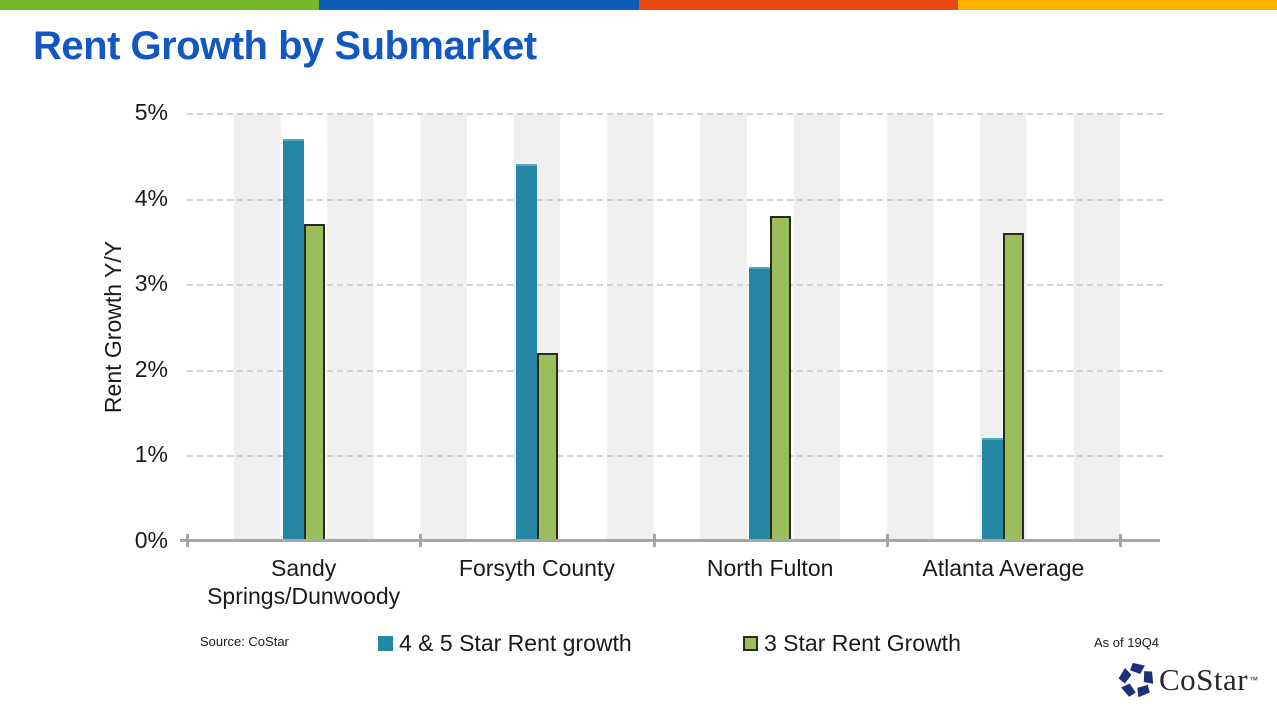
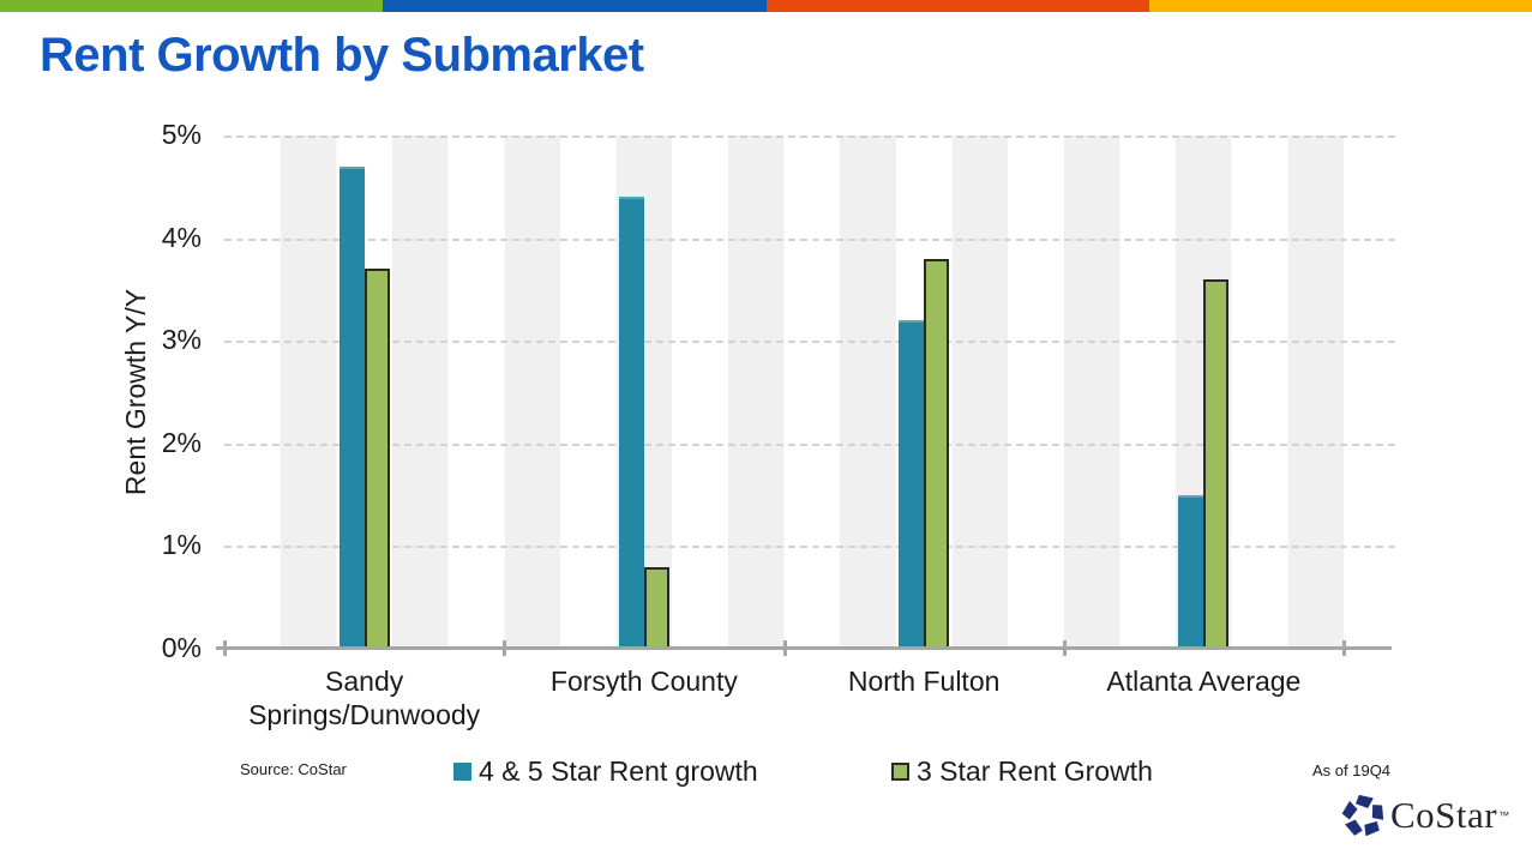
3 Star Rent Growth/Forsyth County: 2.2% -> 0.8%
4 & 5 Star Rent growth/Atlanta Average: 1.2% -> 1.5%
